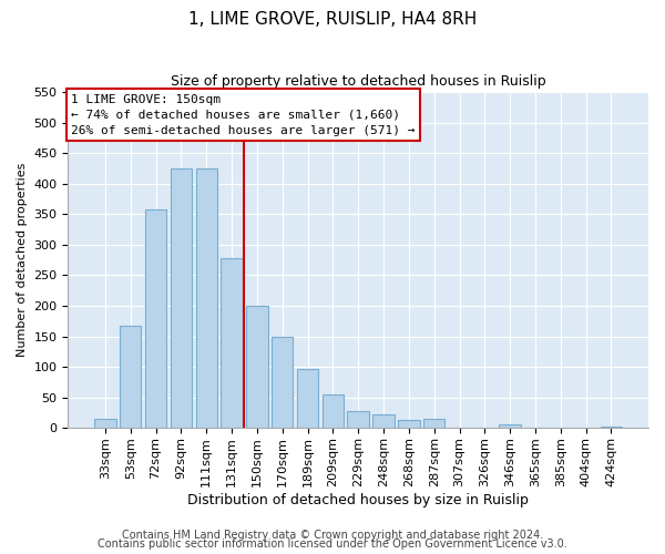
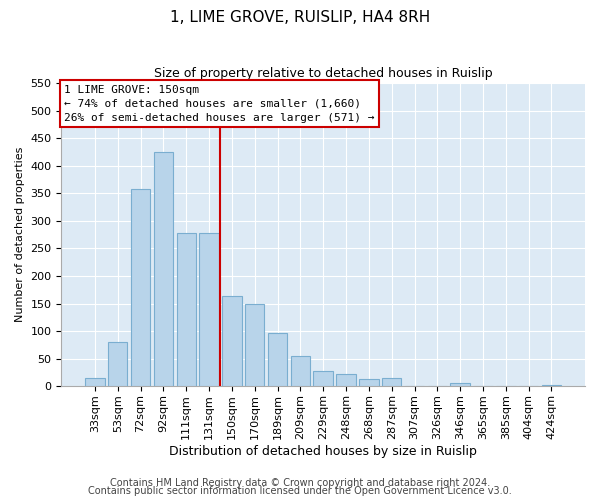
53sqm: 168 -> 80
111sqm: 425 -> 278
150sqm: 200 -> 164
